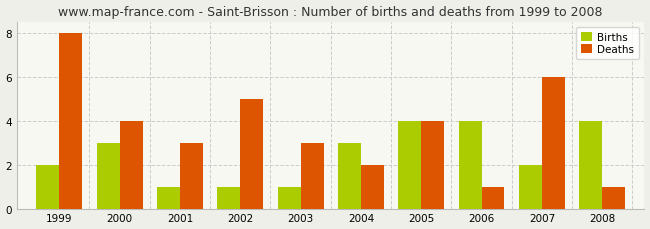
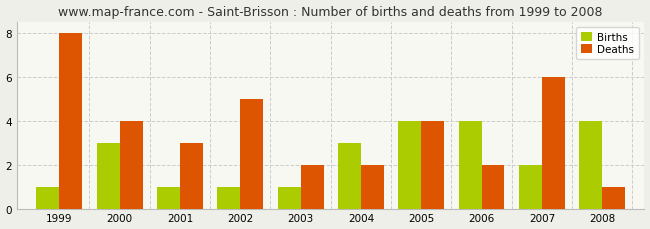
Births/1999: 2 -> 1
Deaths/2003: 3 -> 2
Deaths/2006: 1 -> 2
